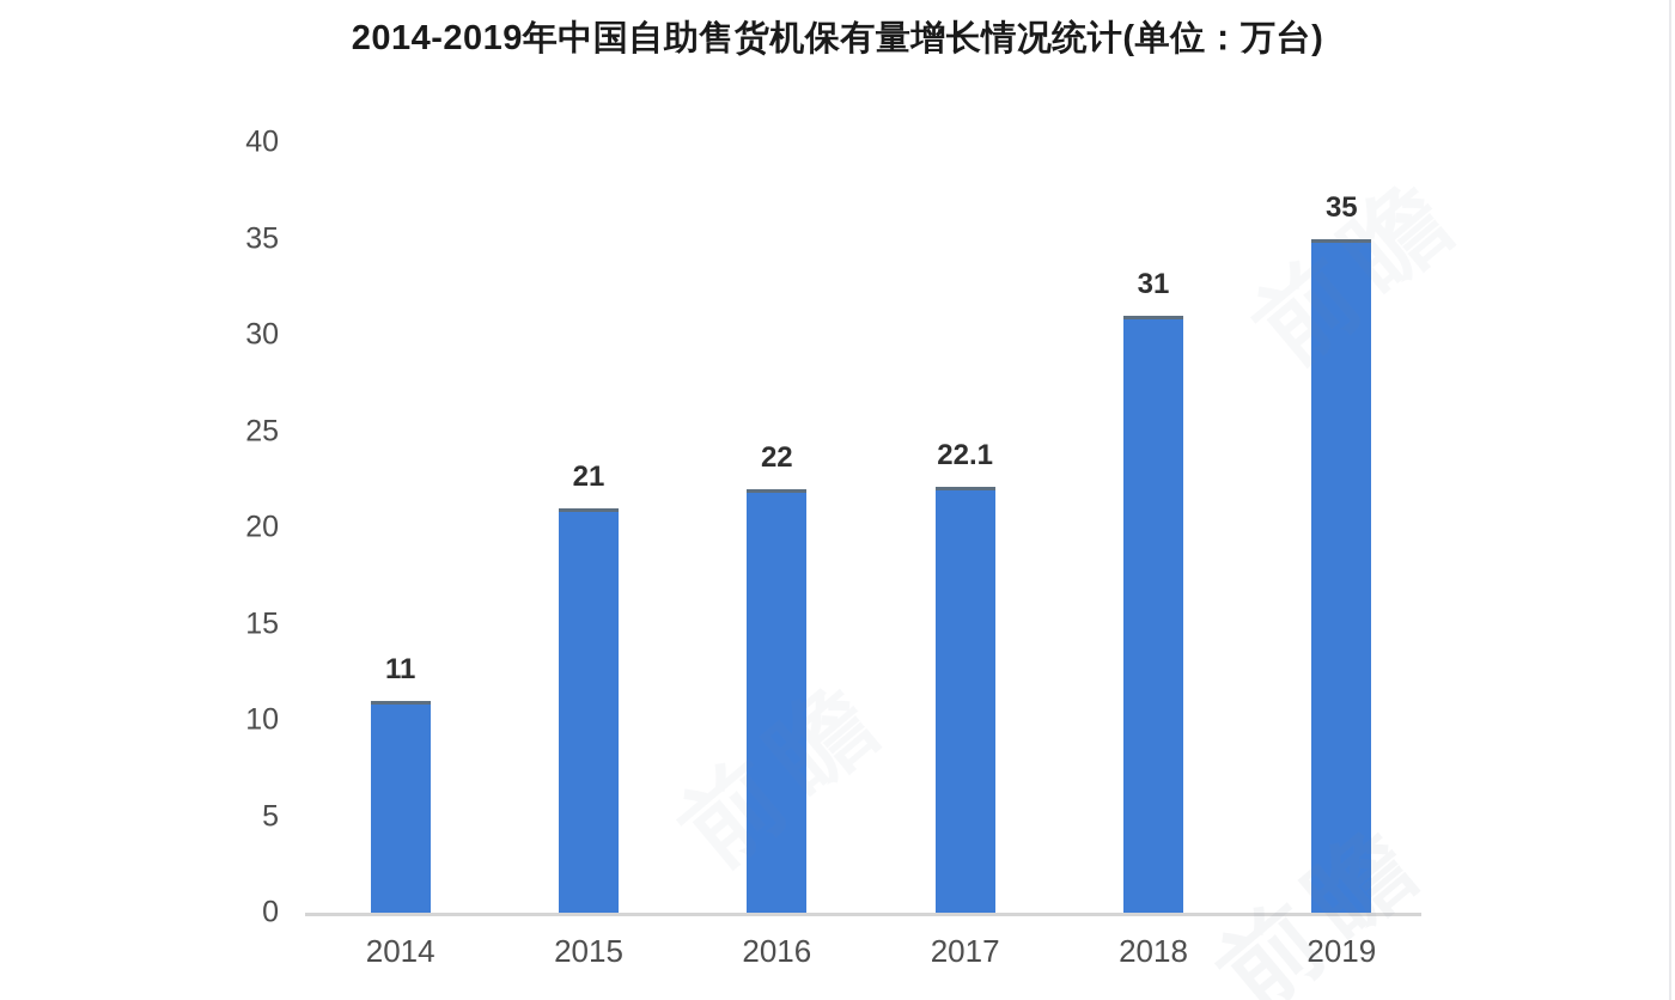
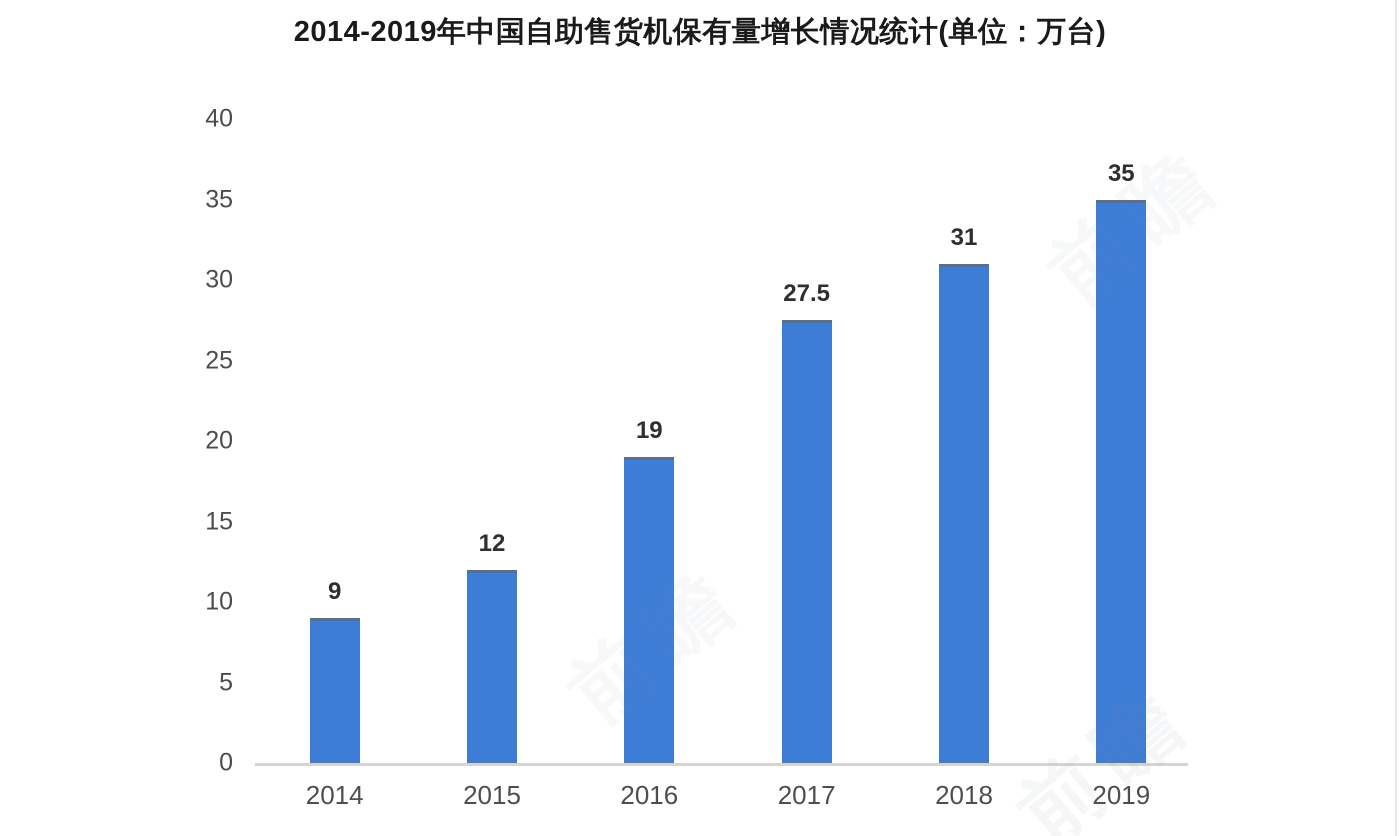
2014: 11 -> 9
2015: 21 -> 12
2016: 22 -> 19
2017: 22.1 -> 27.5
